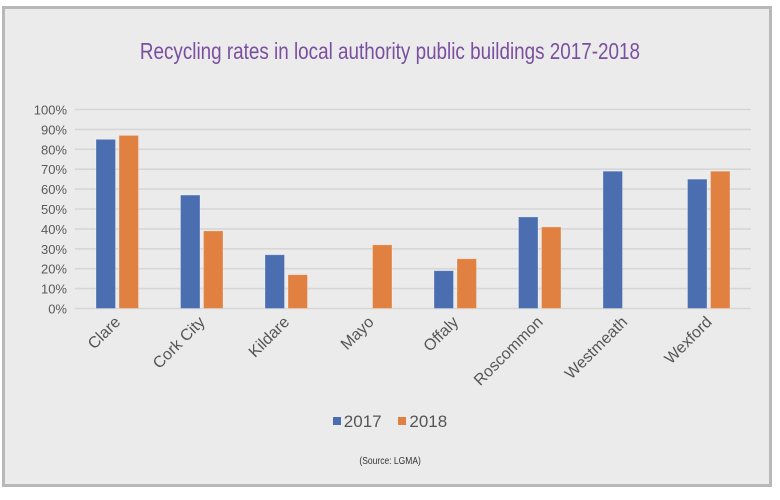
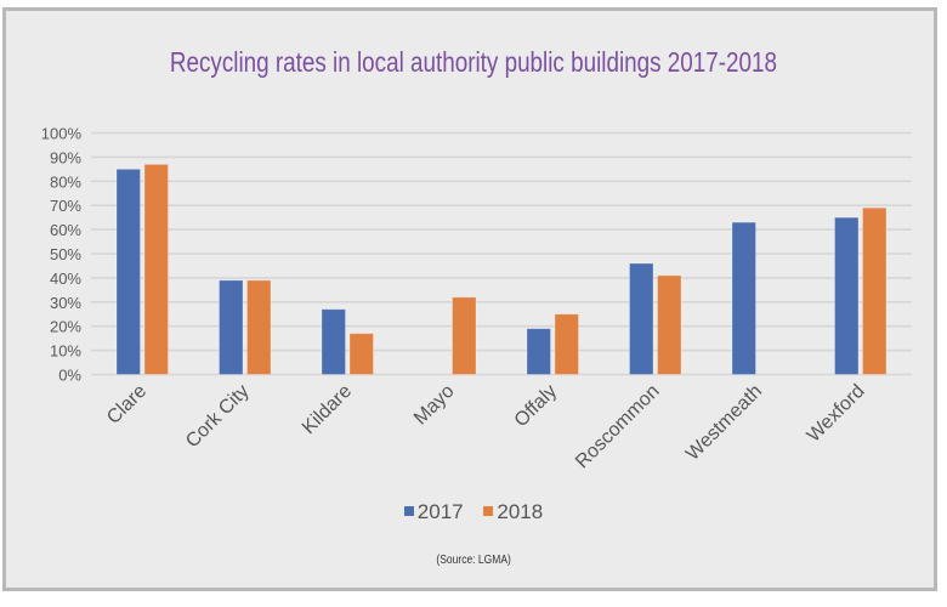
2017/Cork City: 57% -> 39%
2017/Westmeath: 69% -> 63%
